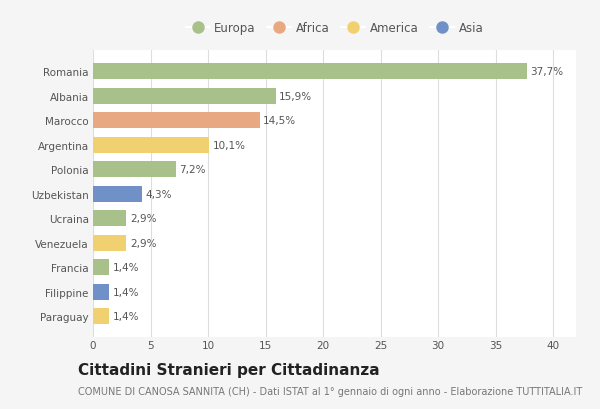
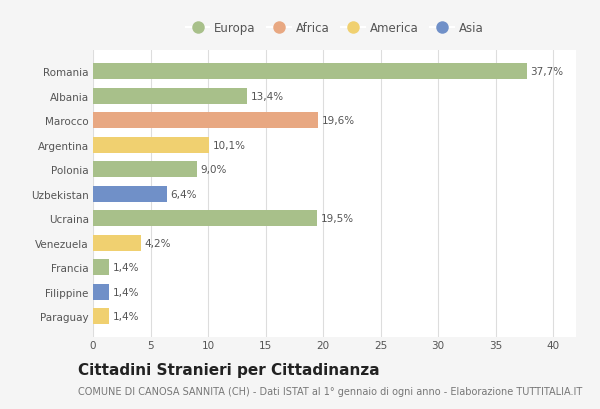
Albania: 15,9% -> 13,4%
Marocco: 14,5% -> 19,6%
Polonia: 7,2% -> 9,0%
Uzbekistan: 4,3% -> 6,4%
Ucraina: 2,9% -> 19,5%
Venezuela: 2,9% -> 4,2%
